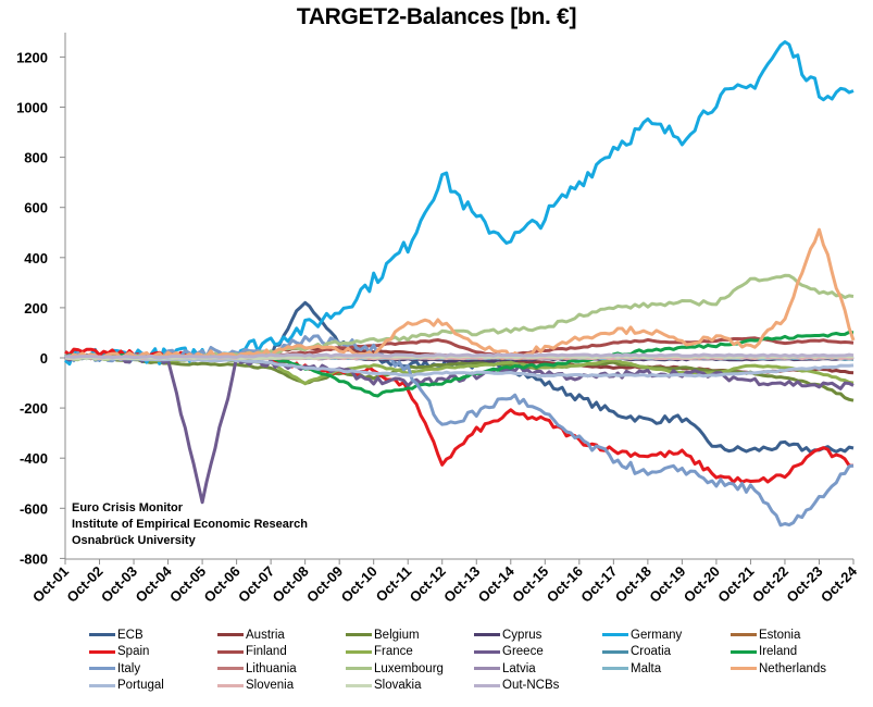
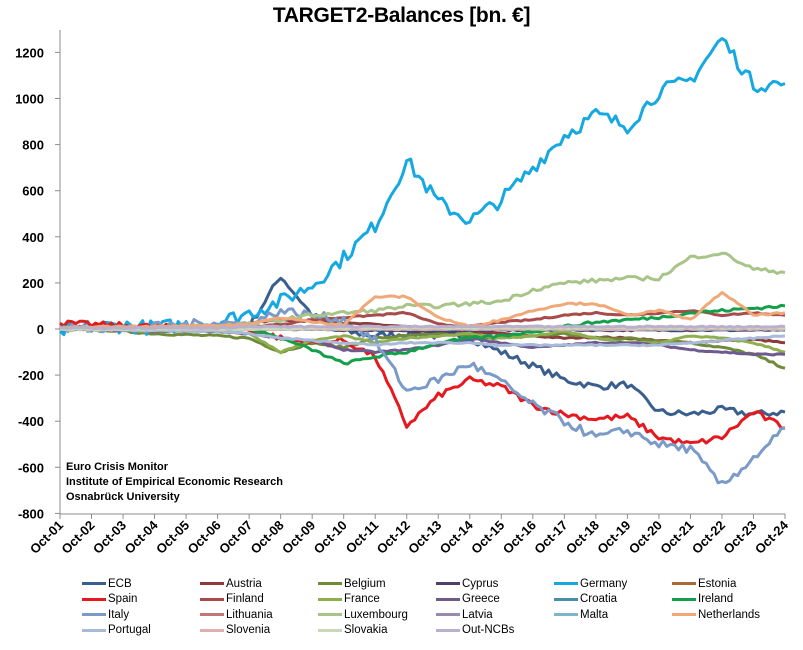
Greece/Oct-05: -570 -> -10
Netherlands/Oct-23: 510 -> 60
